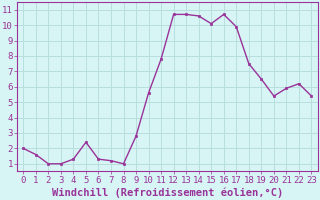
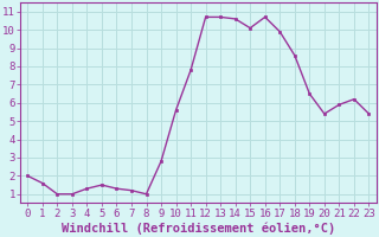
5: 2.4 -> 1.5
18: 7.5 -> 8.6
